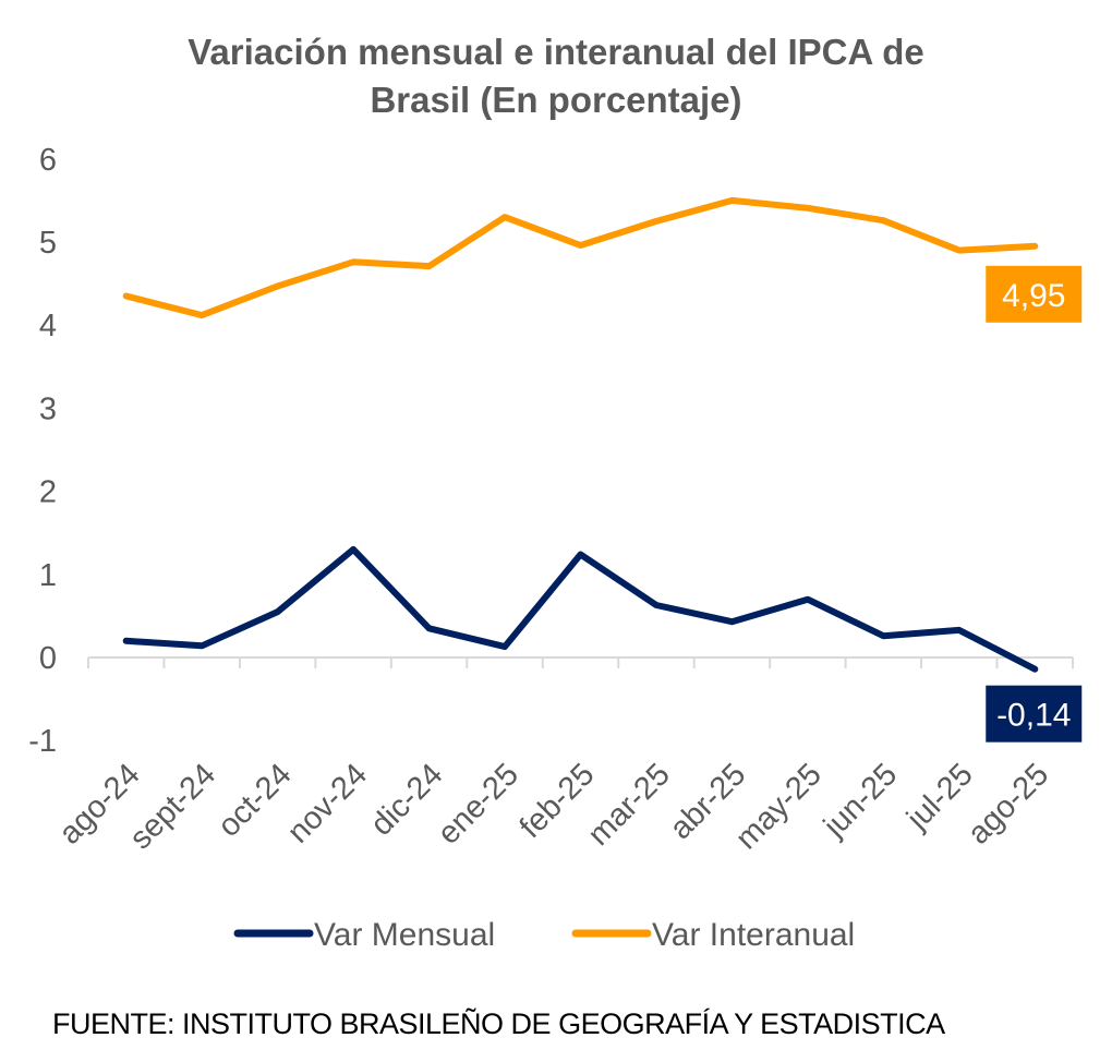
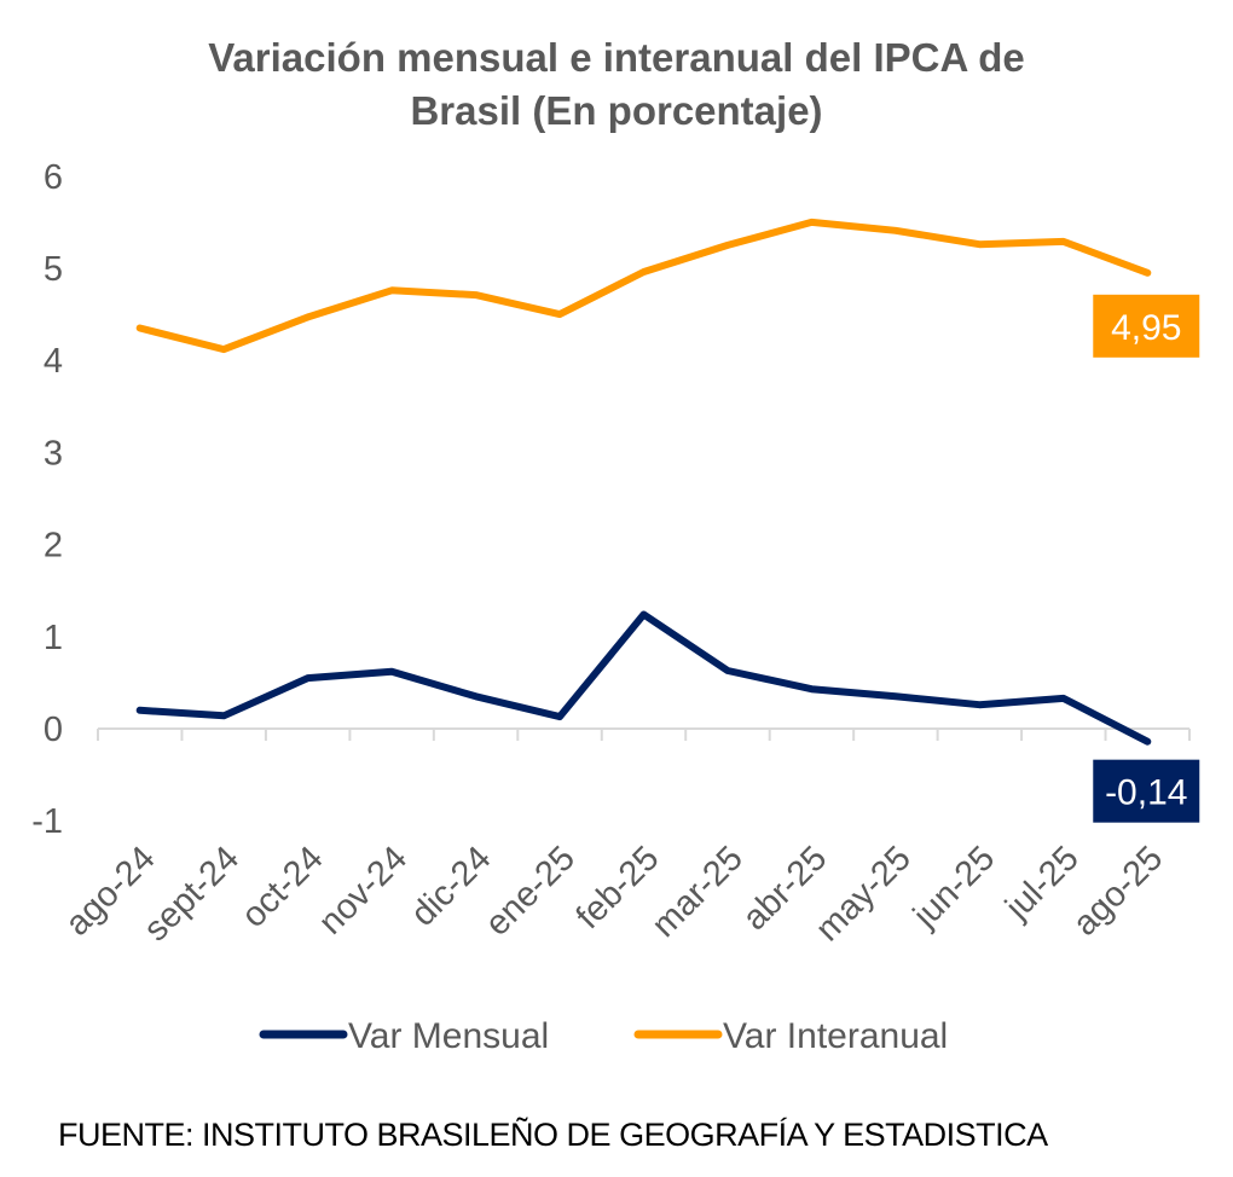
Var Mensual/nov-24: 1.3 -> 0.6
Var Interanual/ene-25: 5.3 -> 4.5
Var Mensual/may-25: 0.7 -> 0.3
Var Interanual/jul-25: 4.9 -> 5.3
